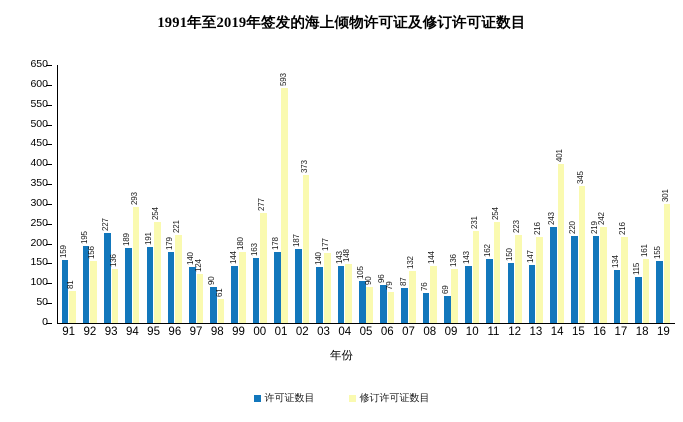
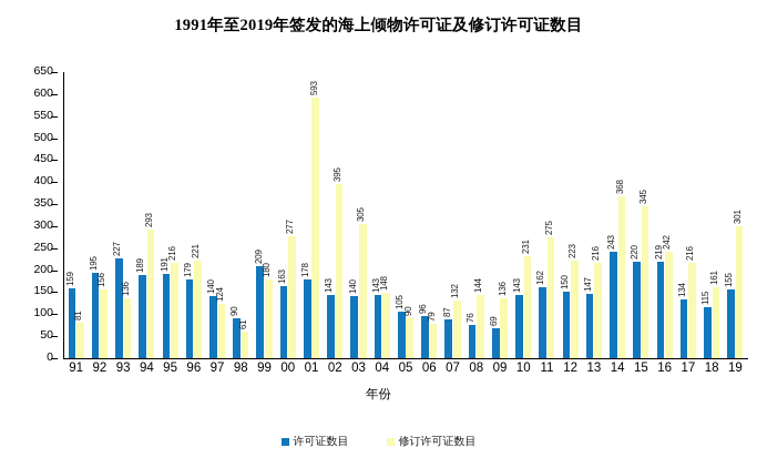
修订许可证数目/95: 254 -> 216
许可证数目/99: 144 -> 209
许可证数目/02: 187 -> 143
修订许可证数目/02: 373 -> 395
修订许可证数目/03: 177 -> 305
修订许可证数目/11: 254 -> 275
修订许可证数目/14: 401 -> 368
